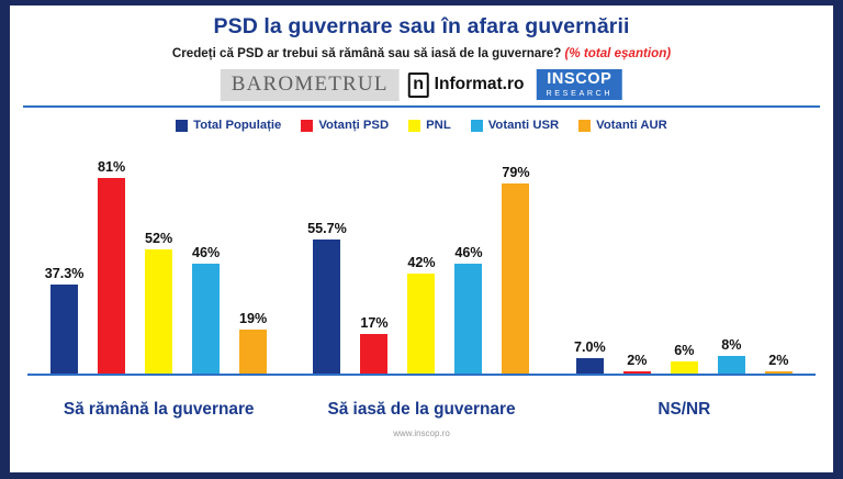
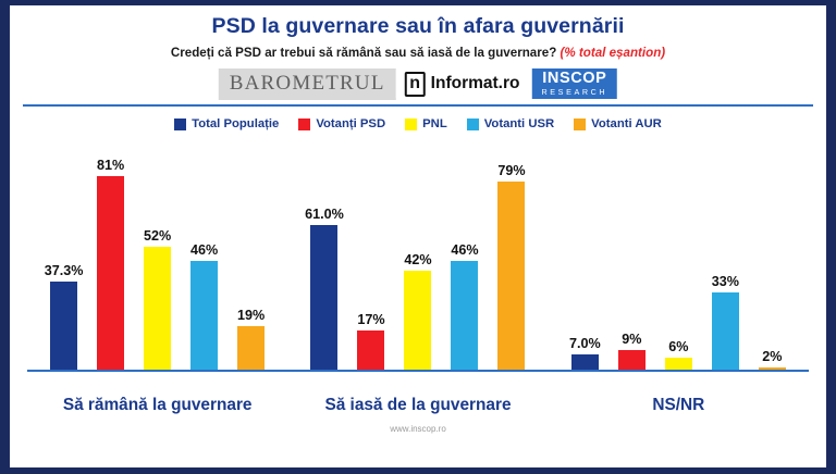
Total Populație/Să iasă de la guvernare: 55.7% -> 61.0%
Votanți PSD/NS/NR: 2% -> 9%
Votanti USR/NS/NR: 8% -> 33%
